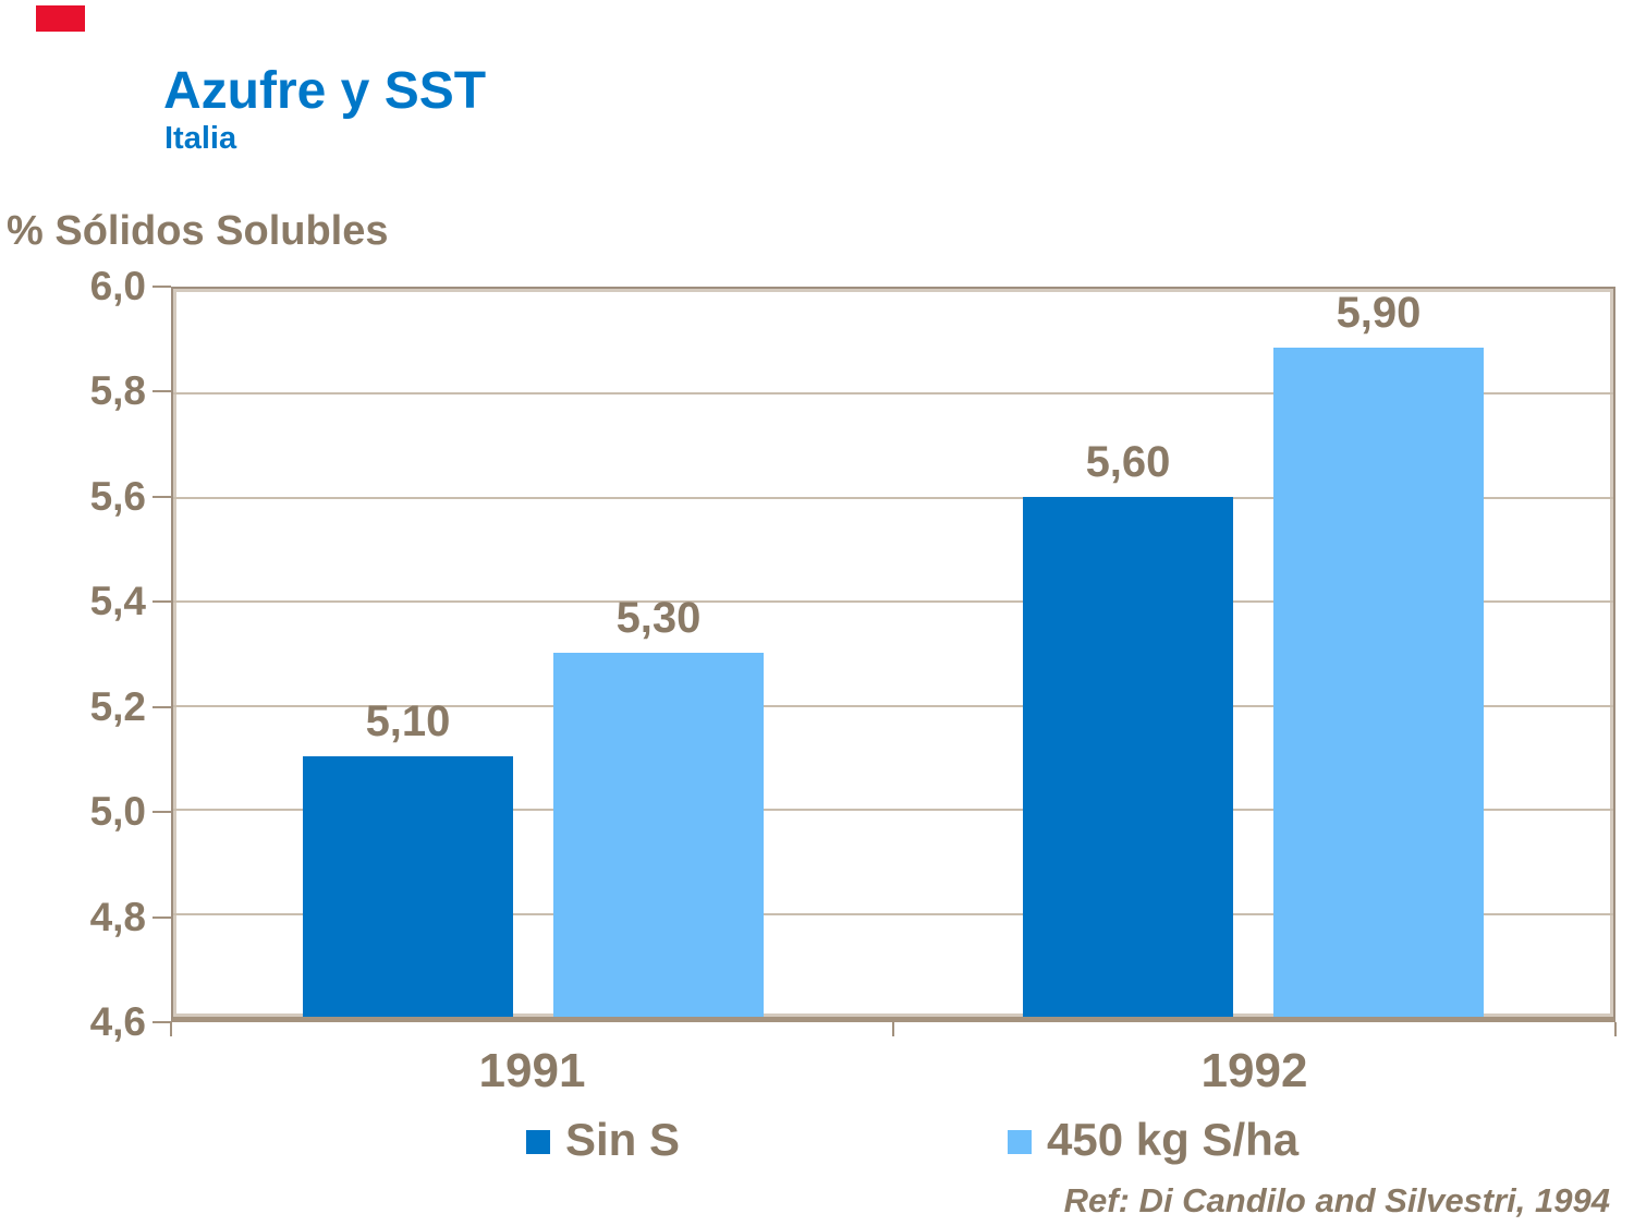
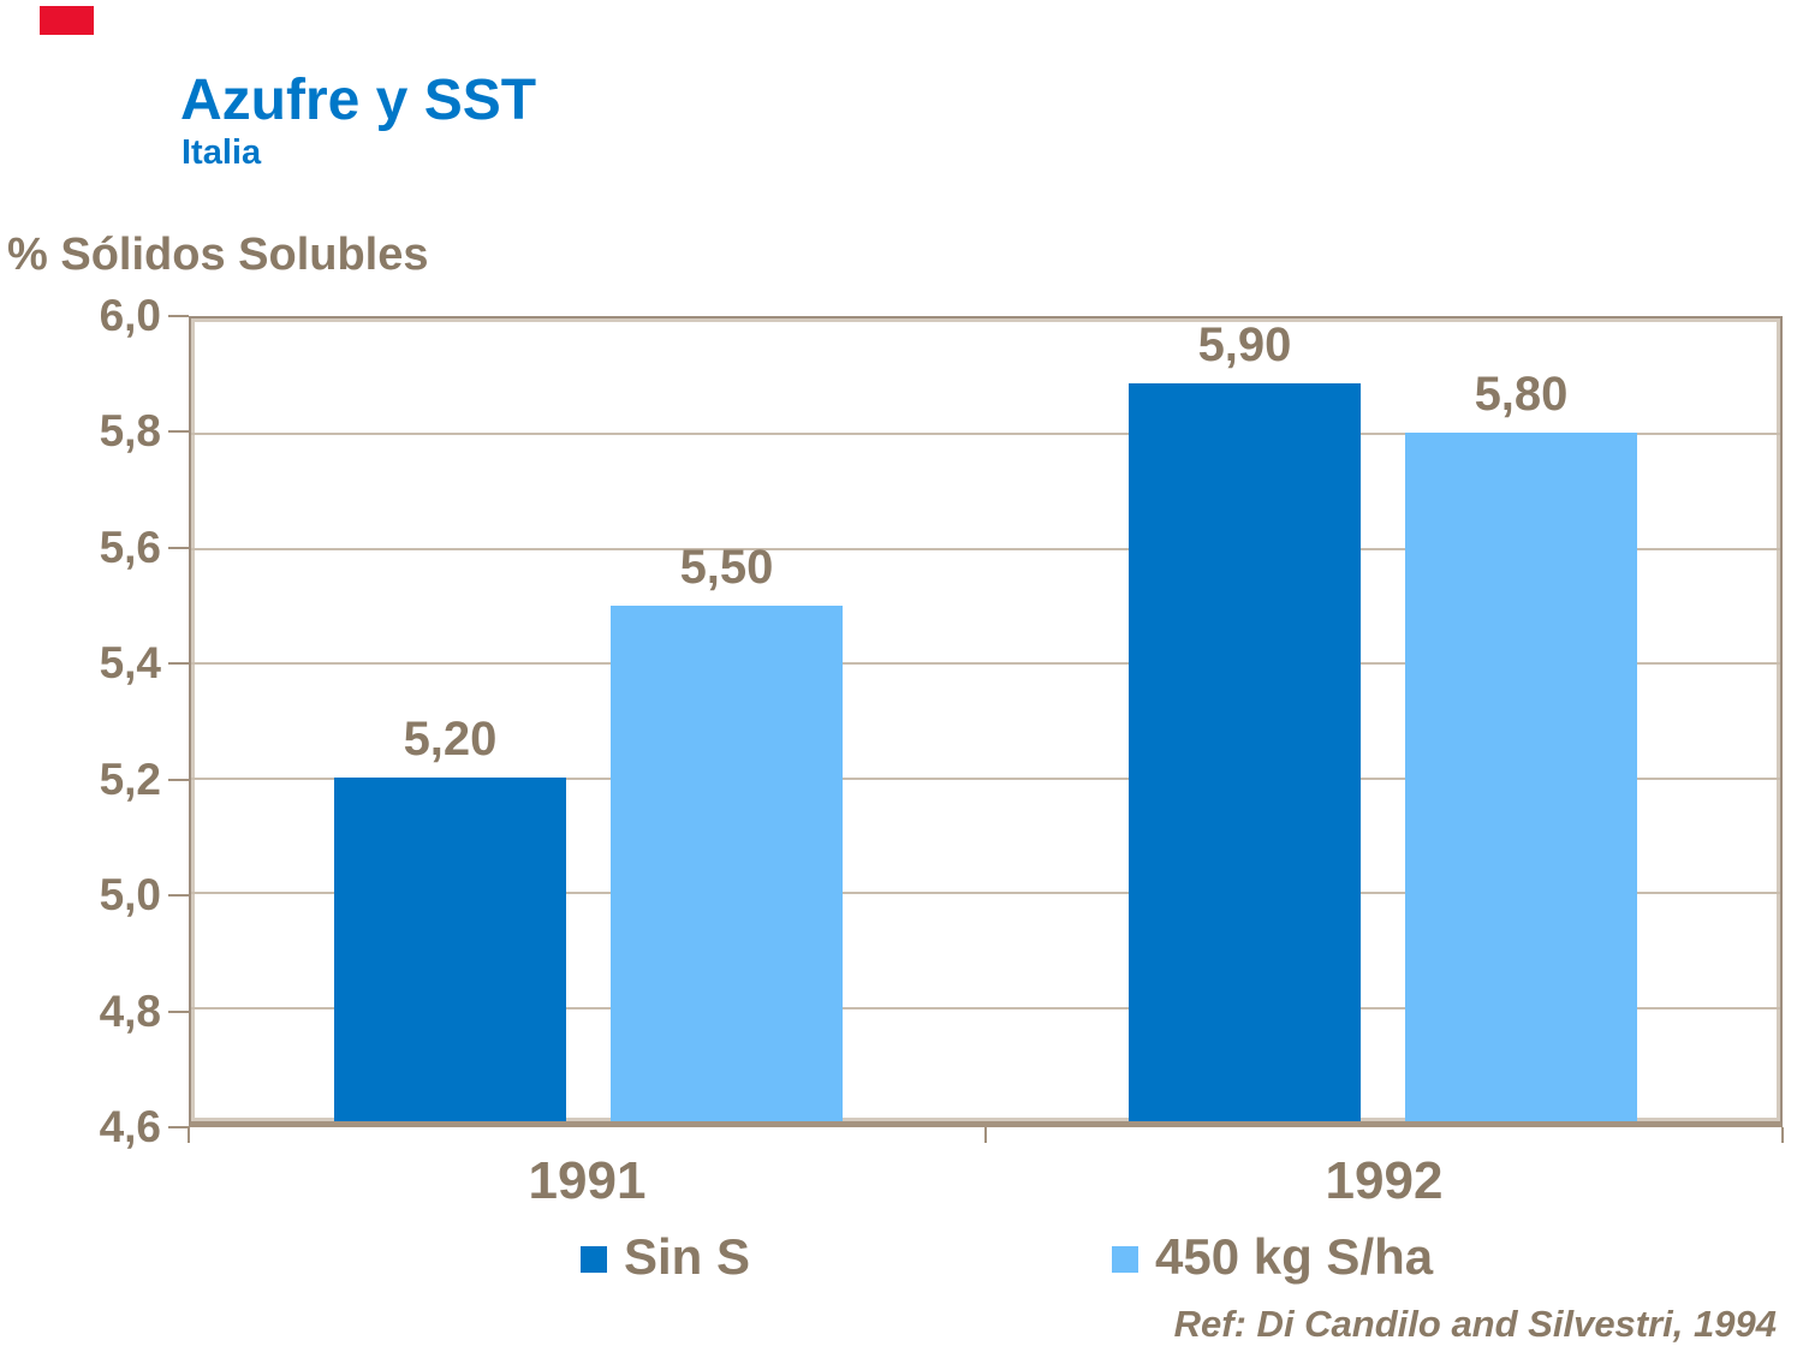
Sin S/1991: 5,10 -> 5,20
450 kg S/ha/1991: 5,30 -> 5,50
Sin S/1992: 5,60 -> 5,90
450 kg S/ha/1992: 5,90 -> 5,80
